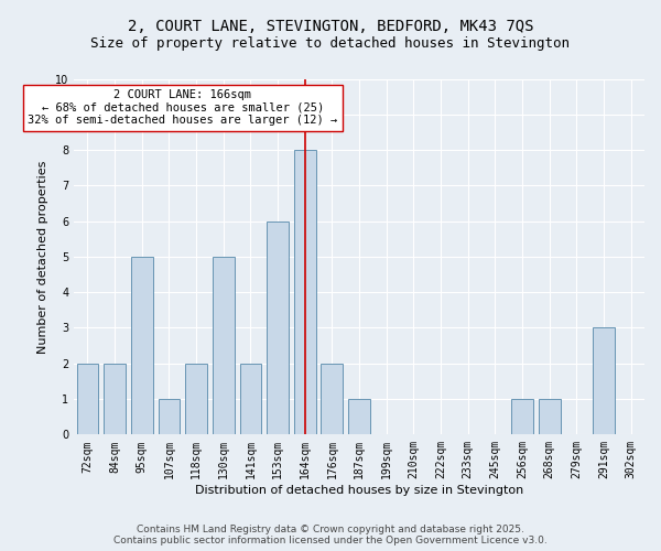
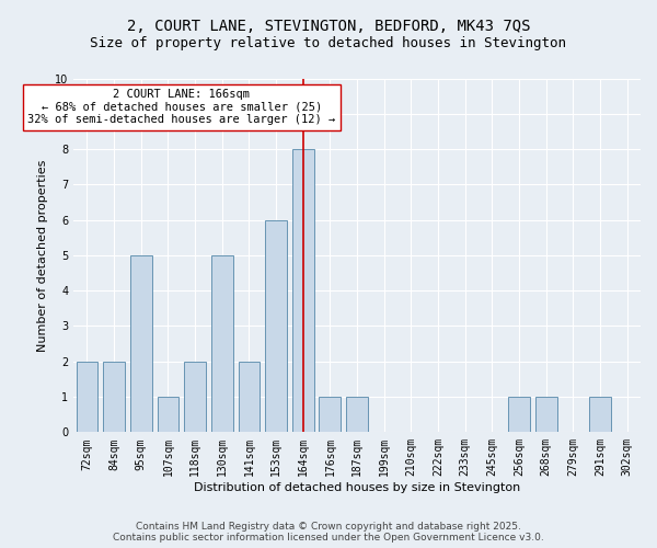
176sqm: 2 -> 1
291sqm: 3 -> 1
